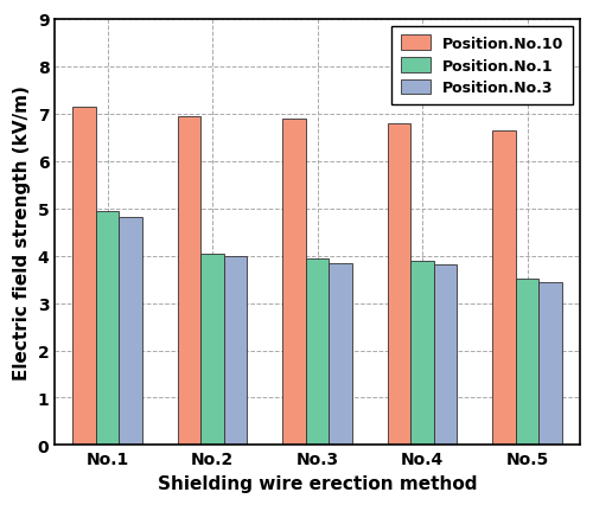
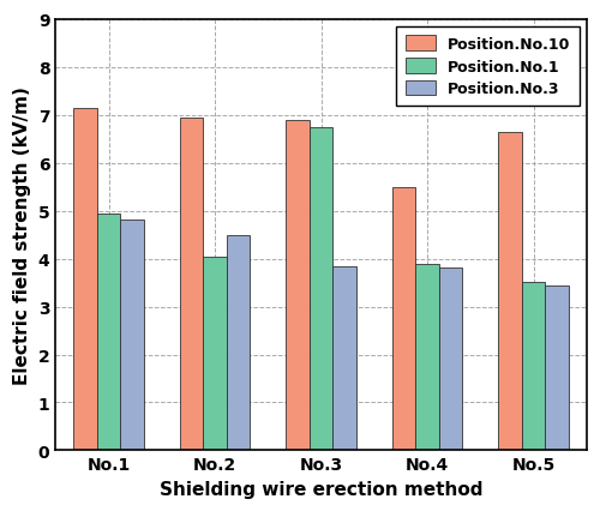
Position.No.3/No.2: 3.98 -> 4.50
Position.No.1/No.3: 3.93 -> 6.75
Position.No.10/No.4: 6.78 -> 5.50
